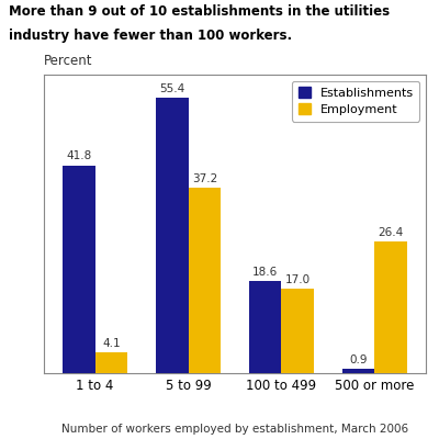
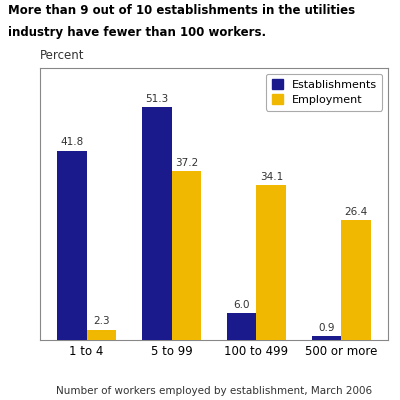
Employment/1 to 4: 4.1 -> 2.3
Establishments/5 to 99: 55.4 -> 51.3
Establishments/100 to 499: 18.6 -> 6.0
Employment/100 to 499: 17.0 -> 34.1
